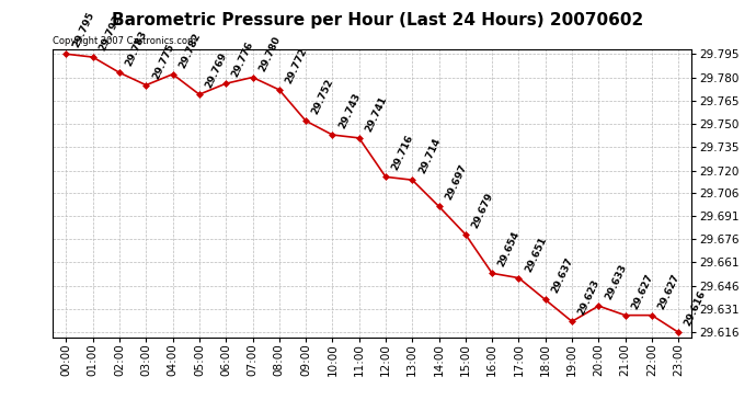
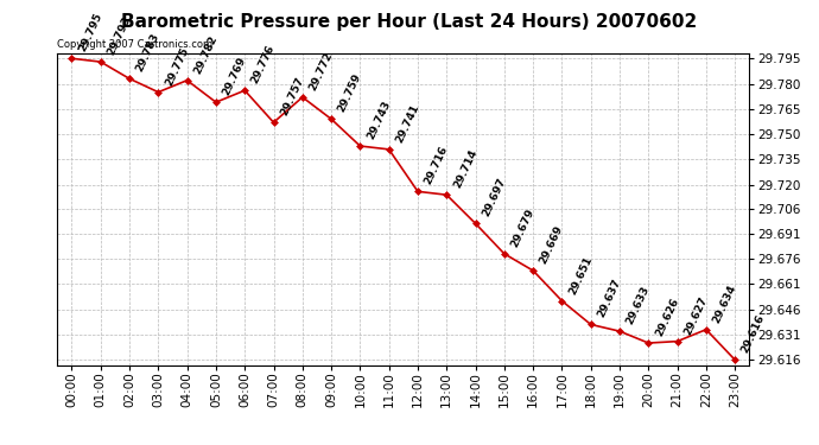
07:00: 29.780 -> 29.757
09:00: 29.752 -> 29.759
16:00: 29.654 -> 29.669
19:00: 29.623 -> 29.633
20:00: 29.633 -> 29.626
22:00: 29.627 -> 29.634
